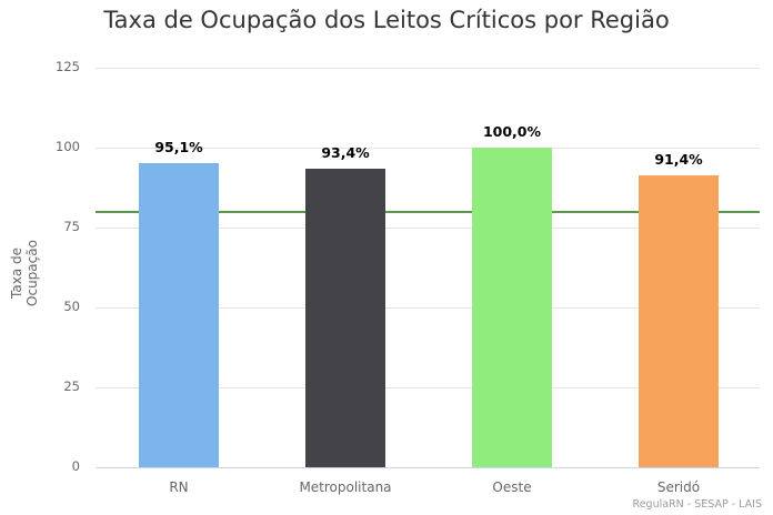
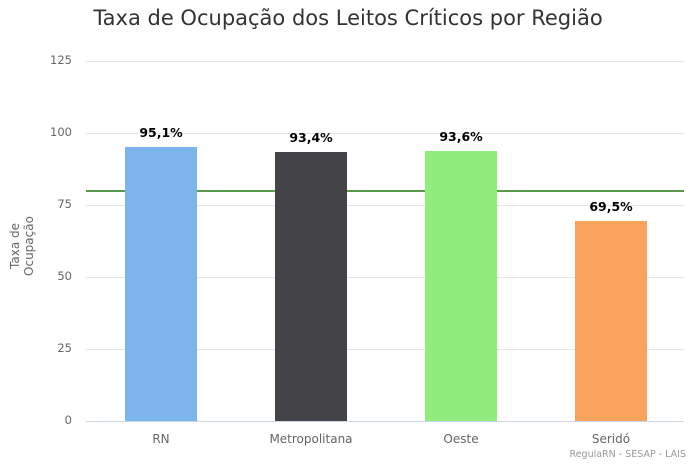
Oeste: 100,0% -> 93,6%
Seridó: 91,4% -> 69,5%
